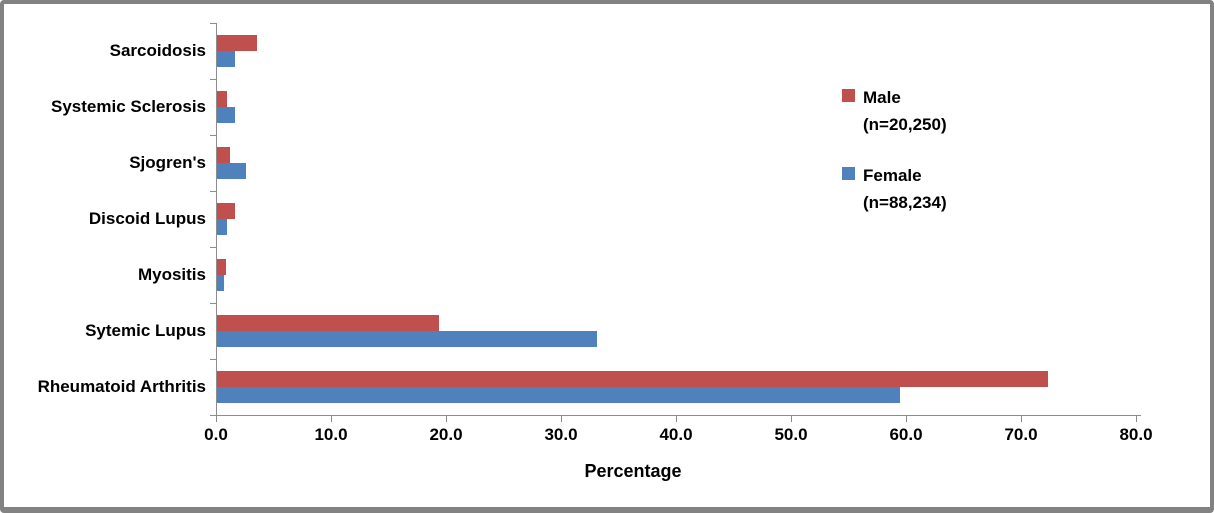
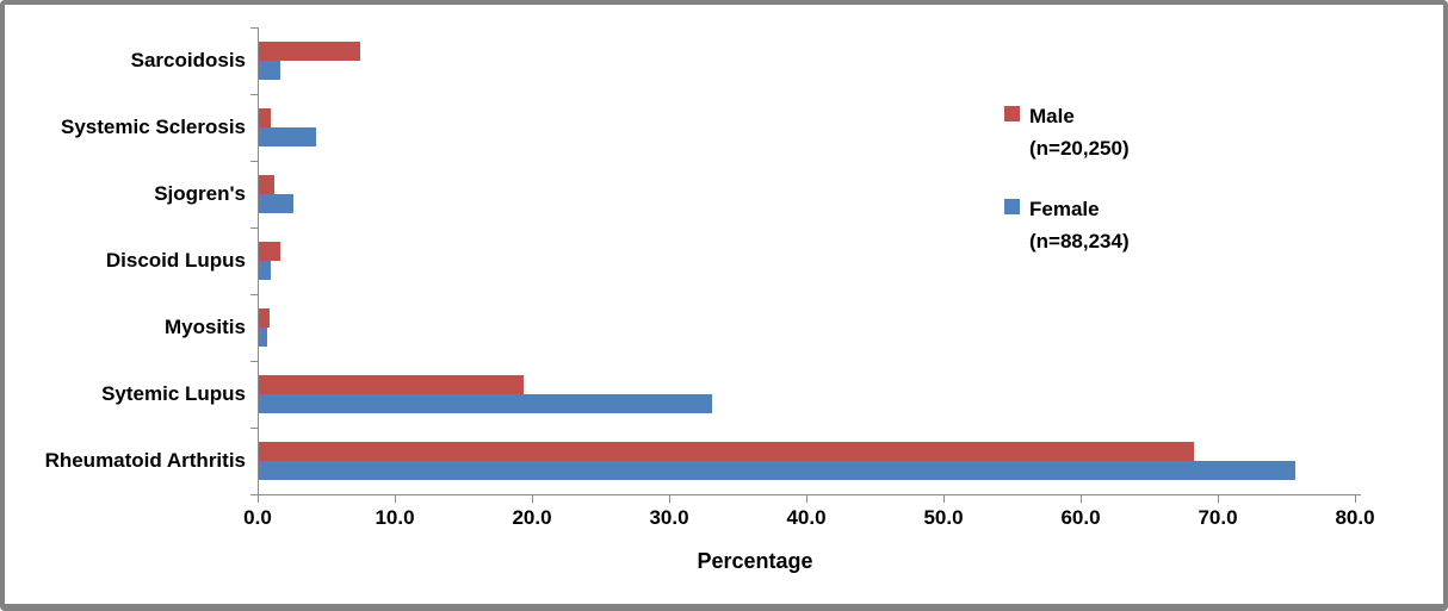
Male/Sarcoidosis: 3.5 -> 7.4
Female/Systemic Sclerosis: 1.6 -> 4.2
Male/Rheumatoid Arthritis: 72.3 -> 68.2
Female/Rheumatoid Arthritis: 59.4 -> 75.6
